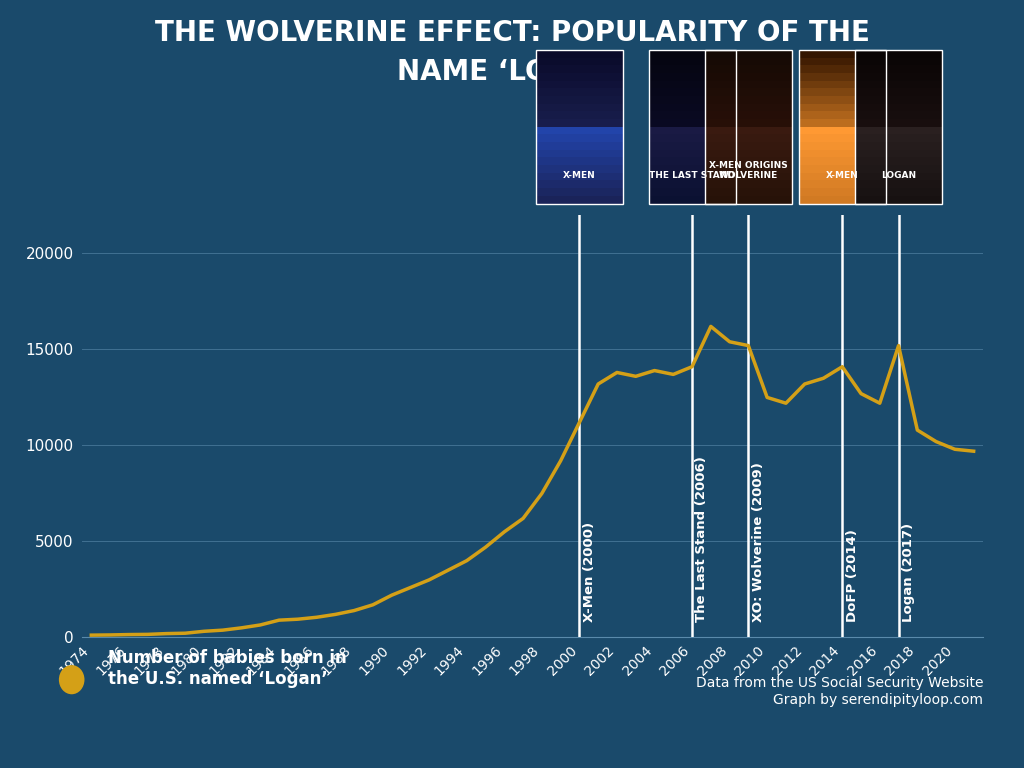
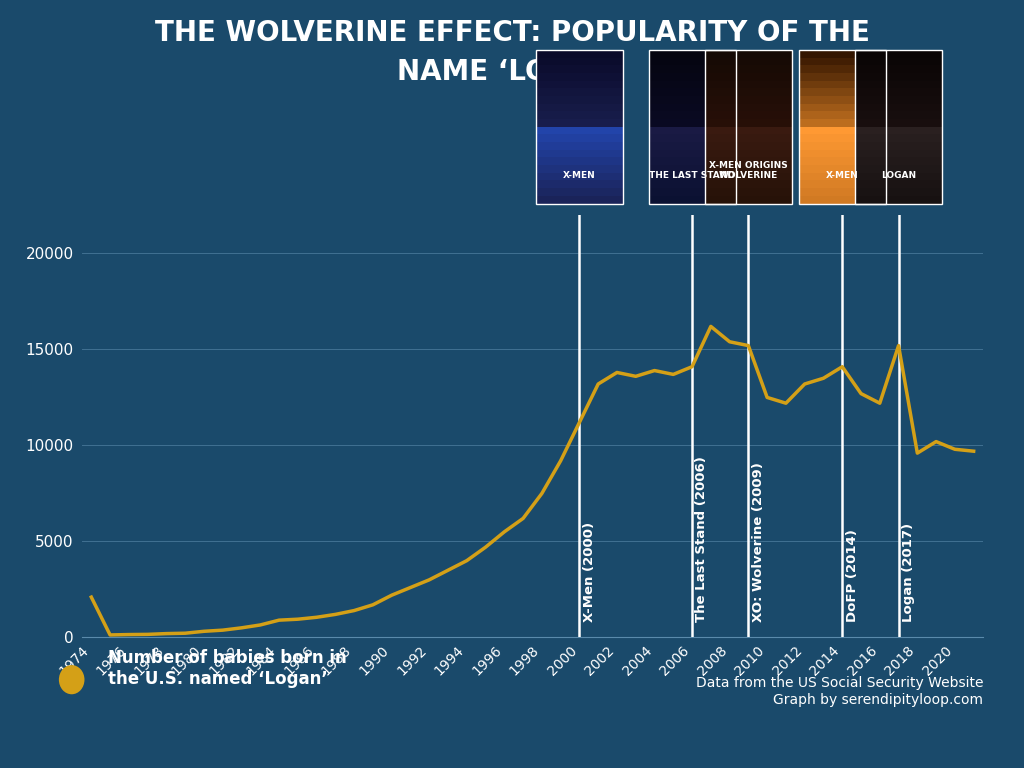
1974: 100 -> 2100
2018: 10800 -> 9600
